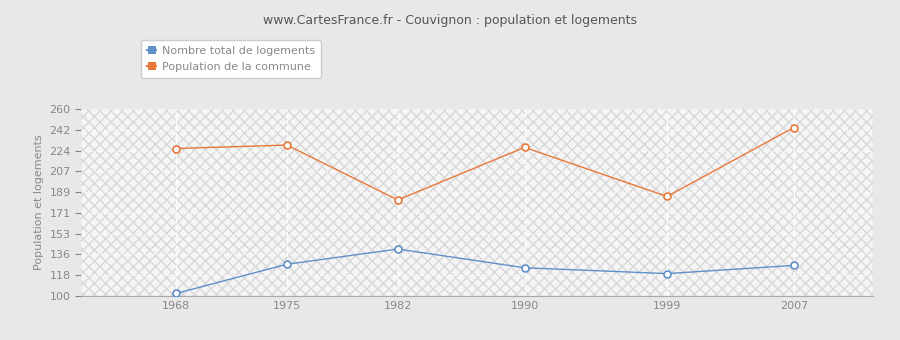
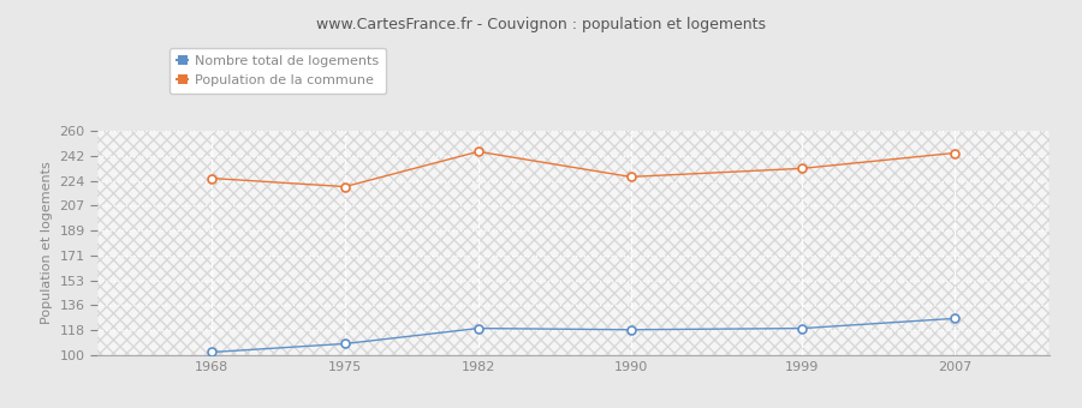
Nombre total de logements/1975: 127 -> 108
Population de la commune/1975: 229 -> 220
Nombre total de logements/1982: 140 -> 119
Population de la commune/1982: 182 -> 245
Nombre total de logements/1990: 124 -> 118
Population de la commune/1999: 185 -> 233
